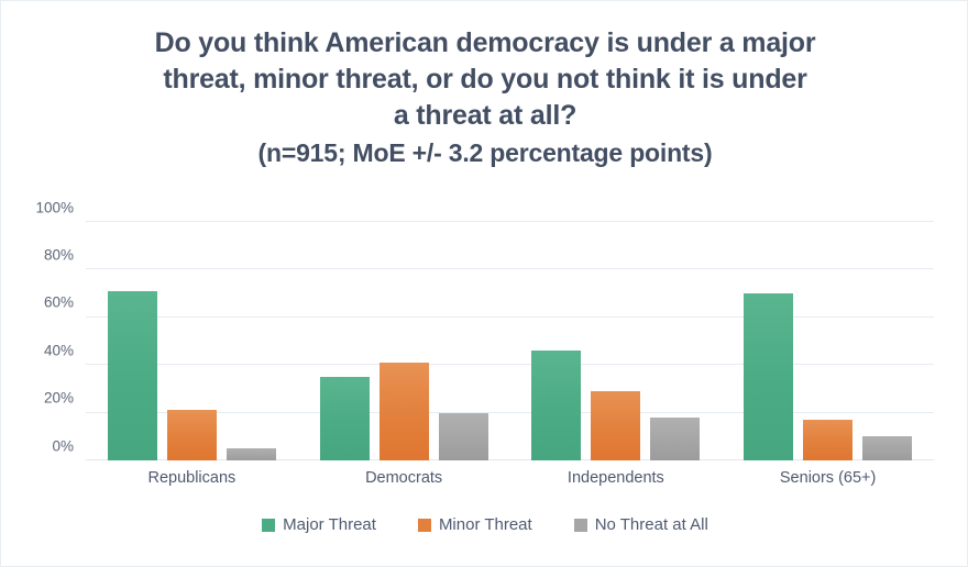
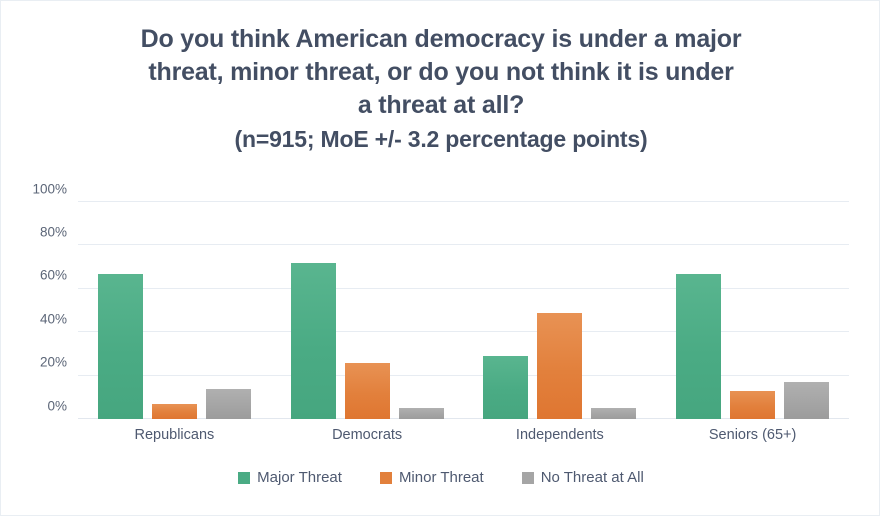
Major Threat/Republicans: 71% -> 67%
Minor Threat/Republicans: 21% -> 7%
No Threat at All/Republicans: 5% -> 14%
Major Threat/Democrats: 35% -> 72%
Minor Threat/Democrats: 41% -> 26%
No Threat at All/Democrats: 20% -> 5%
Major Threat/Independents: 46% -> 29%
Minor Threat/Independents: 29% -> 49%
No Threat at All/Independents: 18% -> 5%
Major Threat/Seniors (65+): 70% -> 67%
Minor Threat/Seniors (65+): 17% -> 13%
No Threat at All/Seniors (65+): 10% -> 17%
